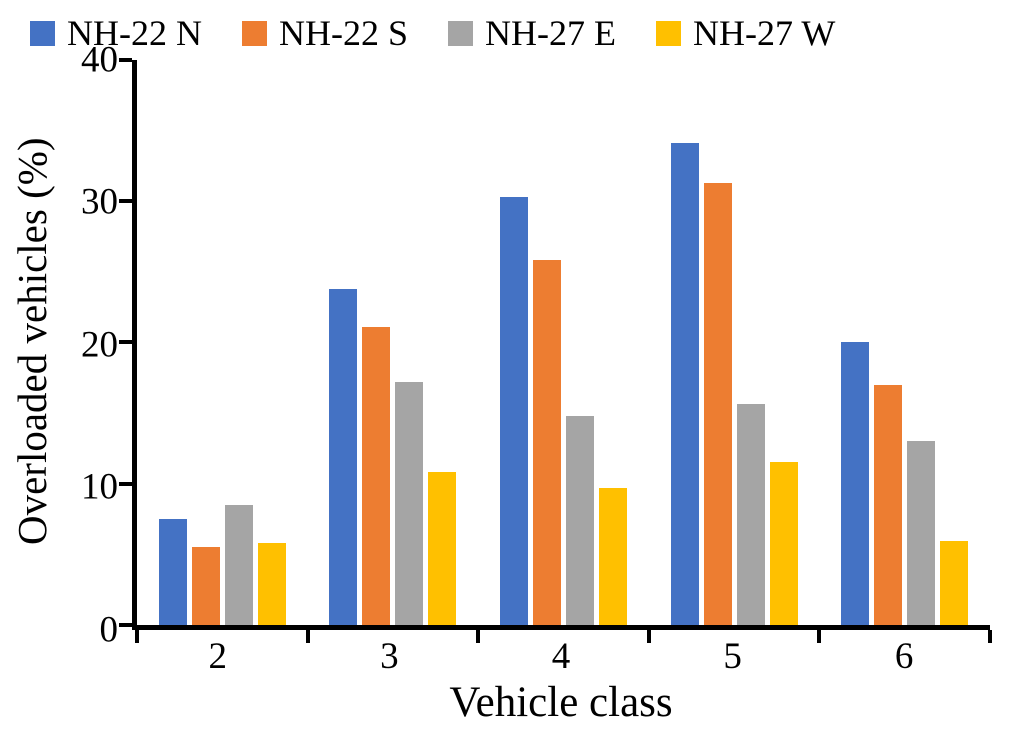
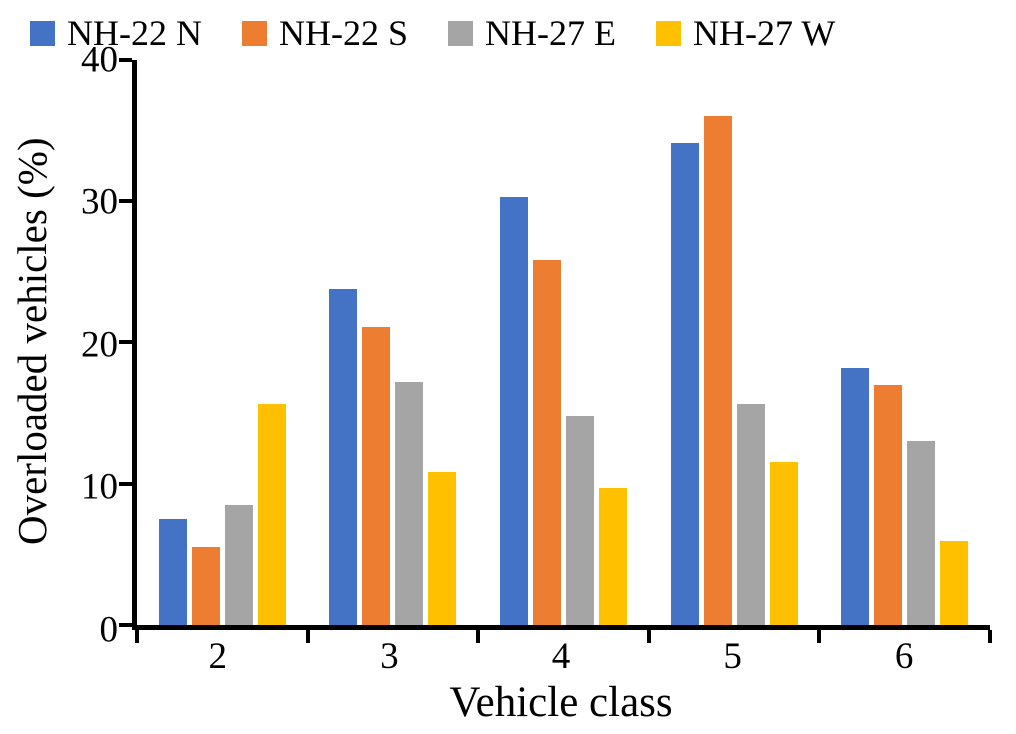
NH-27 W/2: 5.8 -> 15.6
NH-22 S/5: 31.3 -> 36.0
NH-22 N/6: 20.0 -> 18.2
